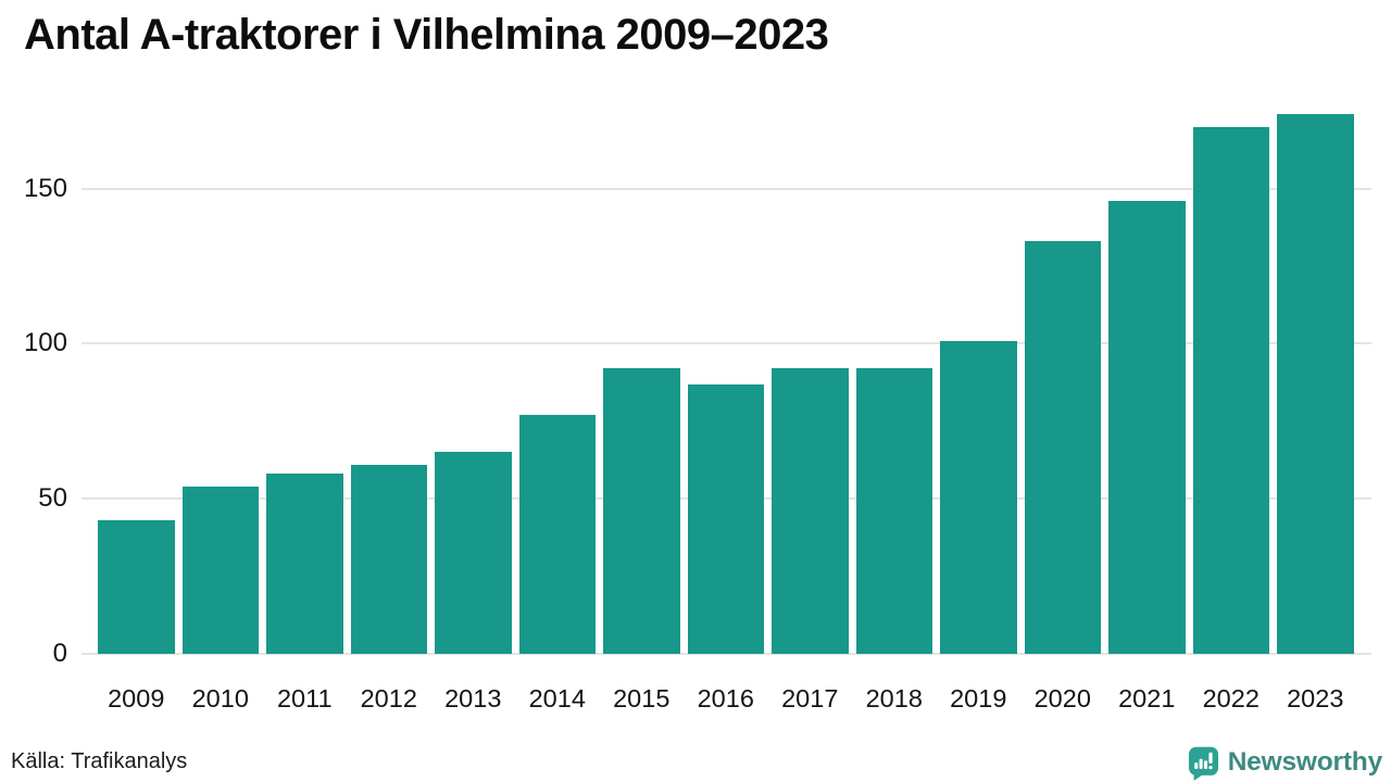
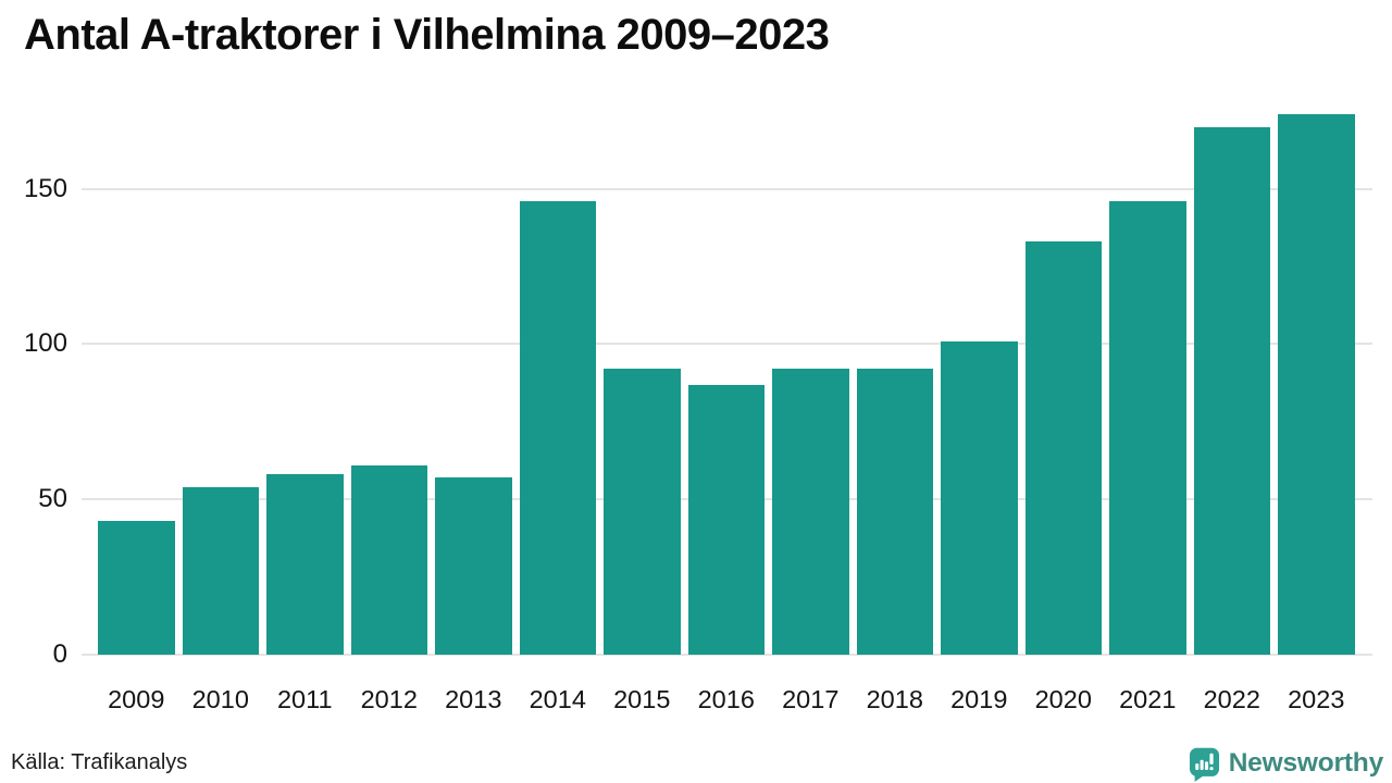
2013: 65 -> 57
2014: 77 -> 146
